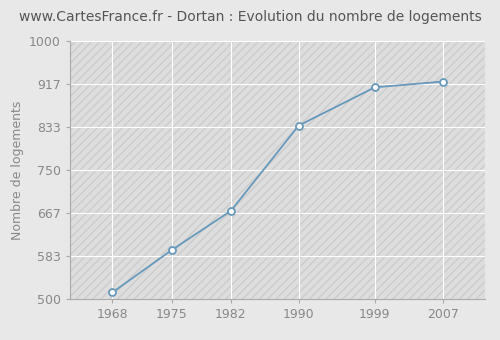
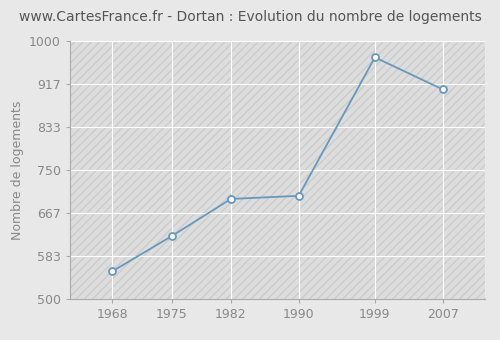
1968: 513 -> 554
1975: 595 -> 622
1982: 671 -> 694
1990: 836 -> 700
1999: 910 -> 968
2007: 921 -> 906
